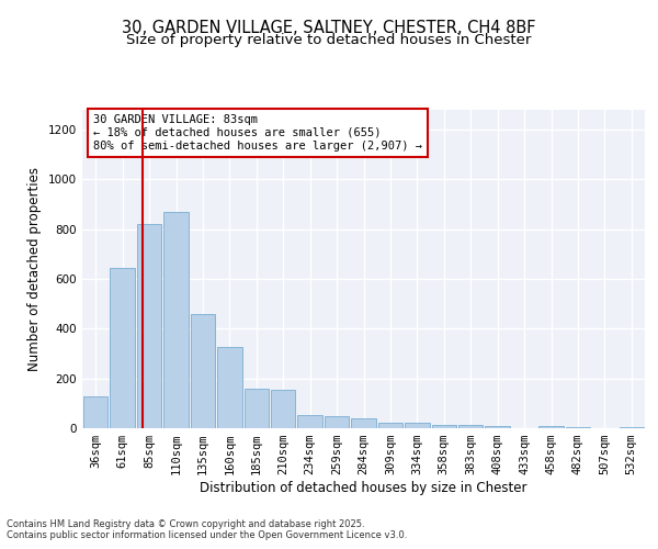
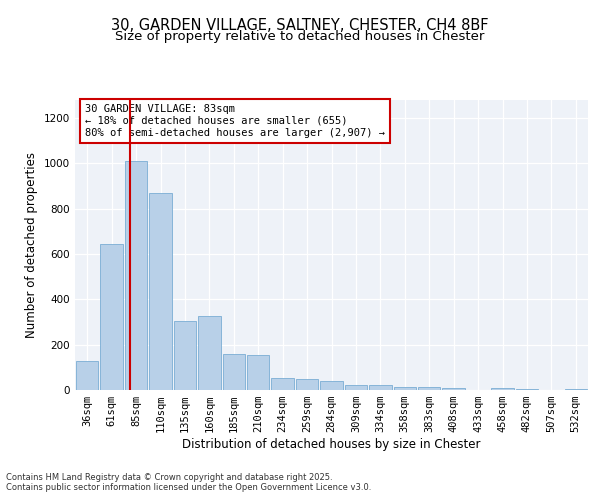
85sqm: 820 -> 1010
135sqm: 460 -> 305
